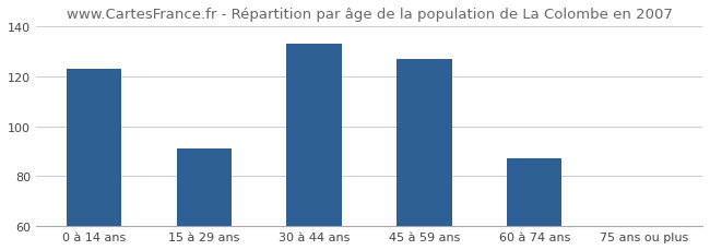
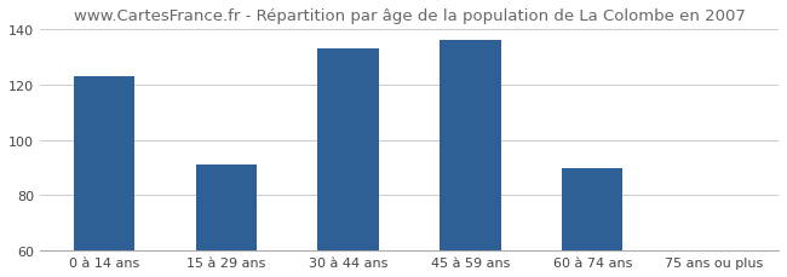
45 à 59 ans: 127 -> 136
60 à 74 ans: 87 -> 90
